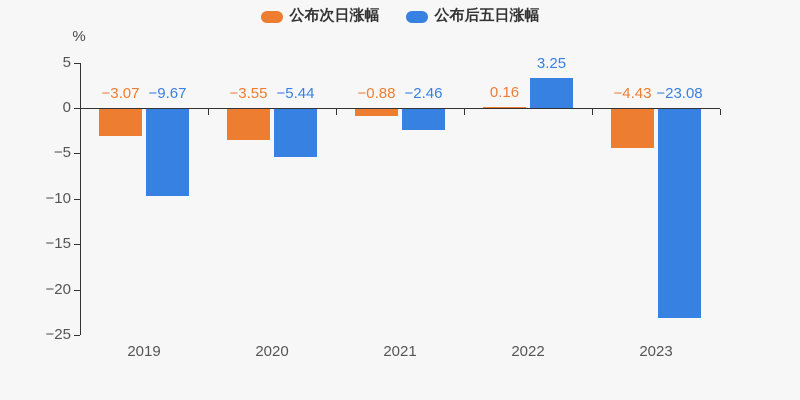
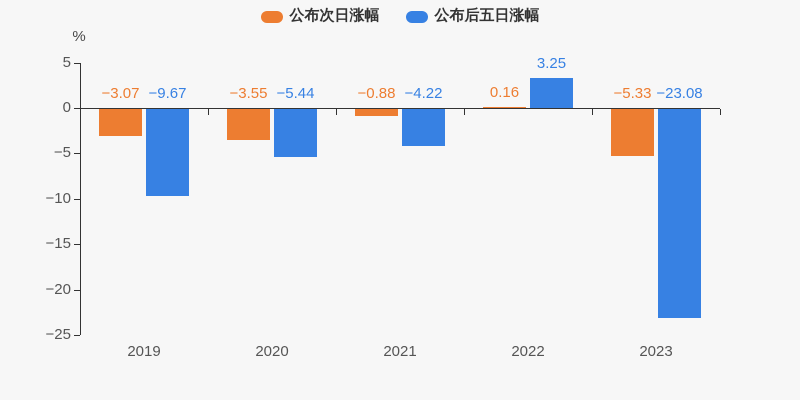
公布后五日涨幅/2021: −2.46 -> −4.22
公布次日涨幅/2023: −4.43 -> −5.33
